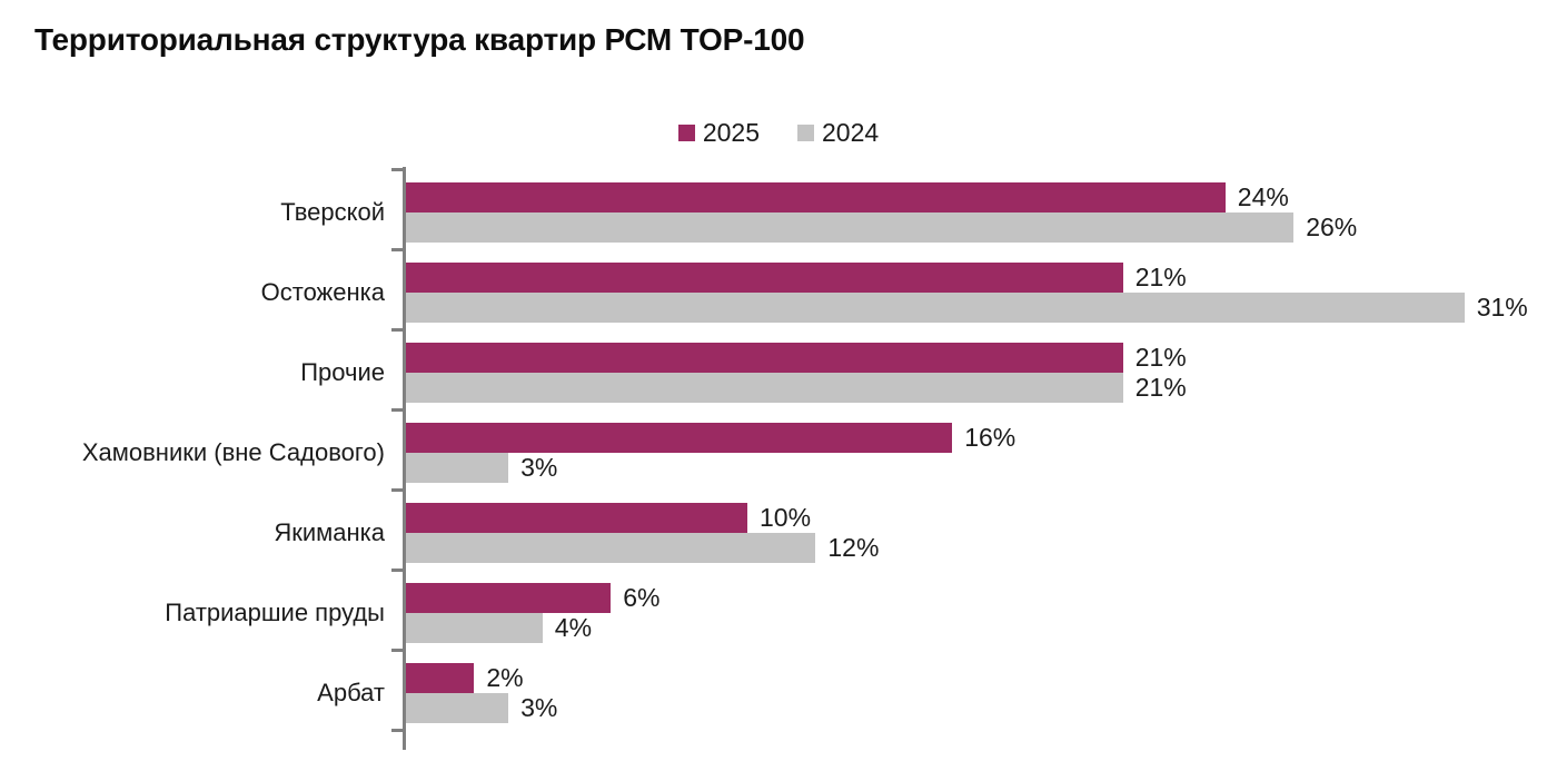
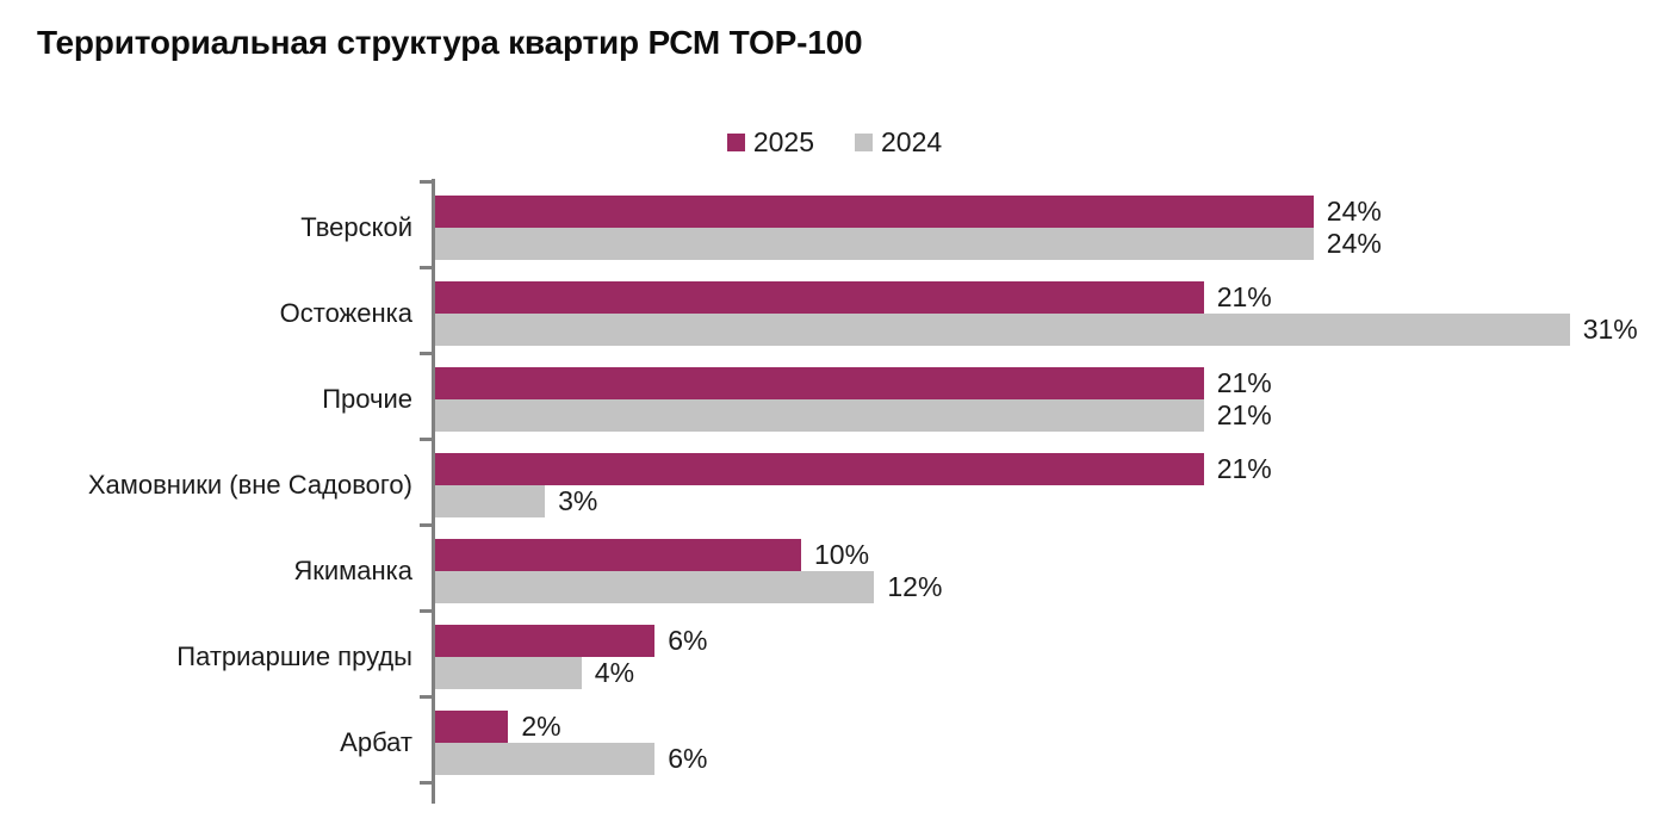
2024/Тверской: 26% -> 24%
2025/Хамовники (вне Садового): 16% -> 21%
2024/Арбат: 3% -> 6%
